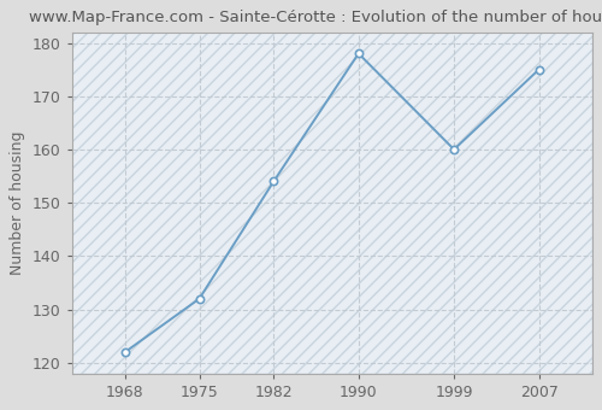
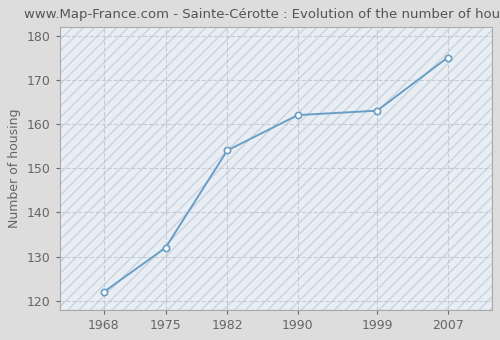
1990: 178 -> 162
1999: 160 -> 163
